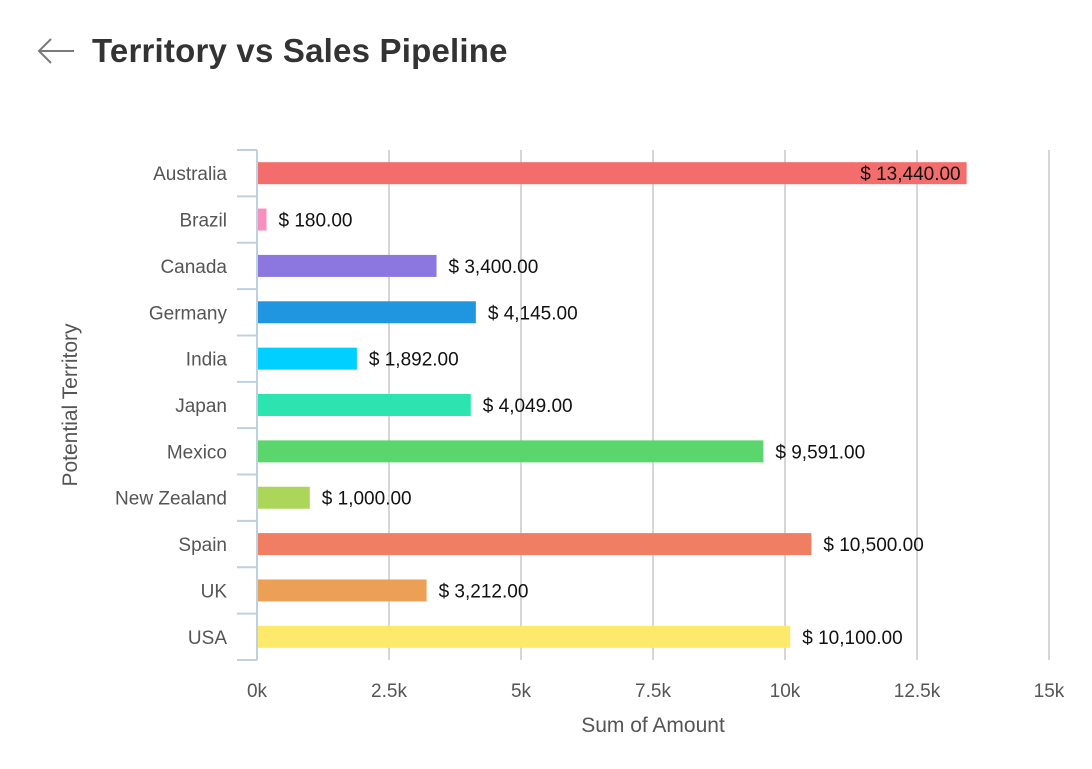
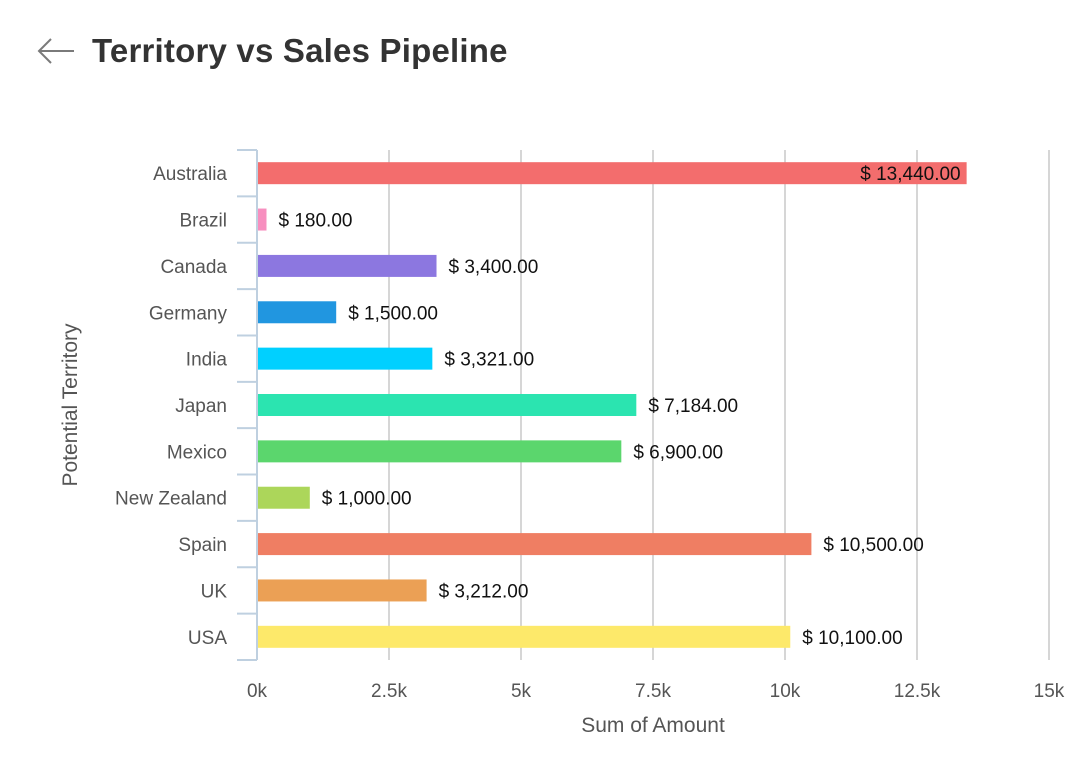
Germany: 4,145.00 -> 1,500.00
India: 1,892.00 -> 3,321.00
Japan: 4,049.00 -> 7,184.00
Mexico: 9,591.00 -> 6,900.00
